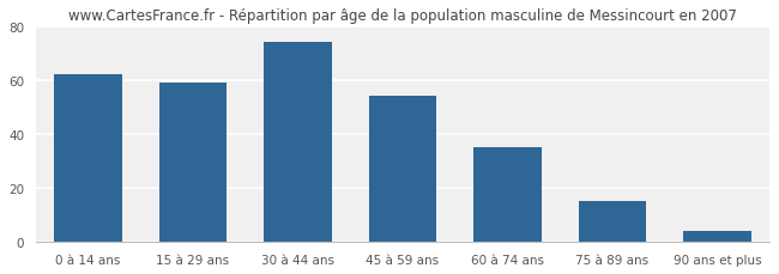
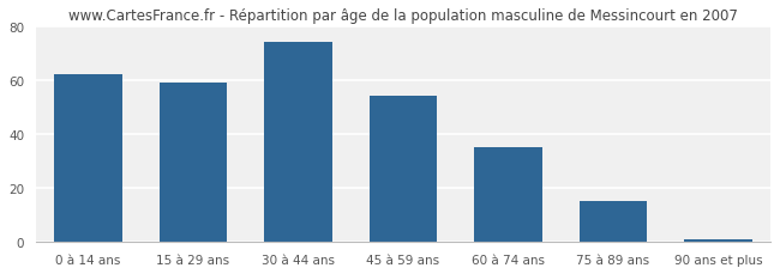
90 ans et plus: 4 -> 1
